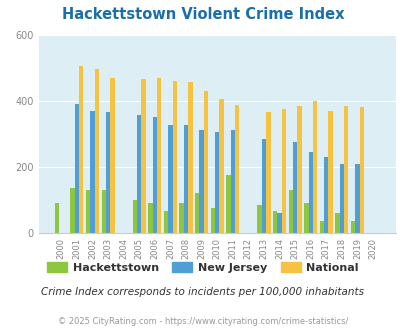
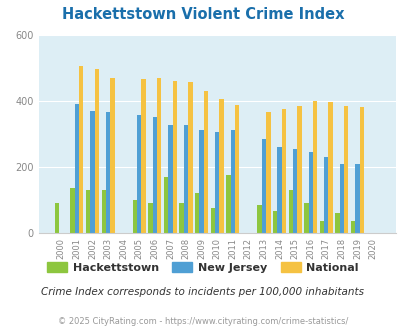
Hackettstown/2007: 65 -> 170
New Jersey/2014: 60 -> 260
New Jersey/2015: 275 -> 253
National/2017: 370 -> 397
